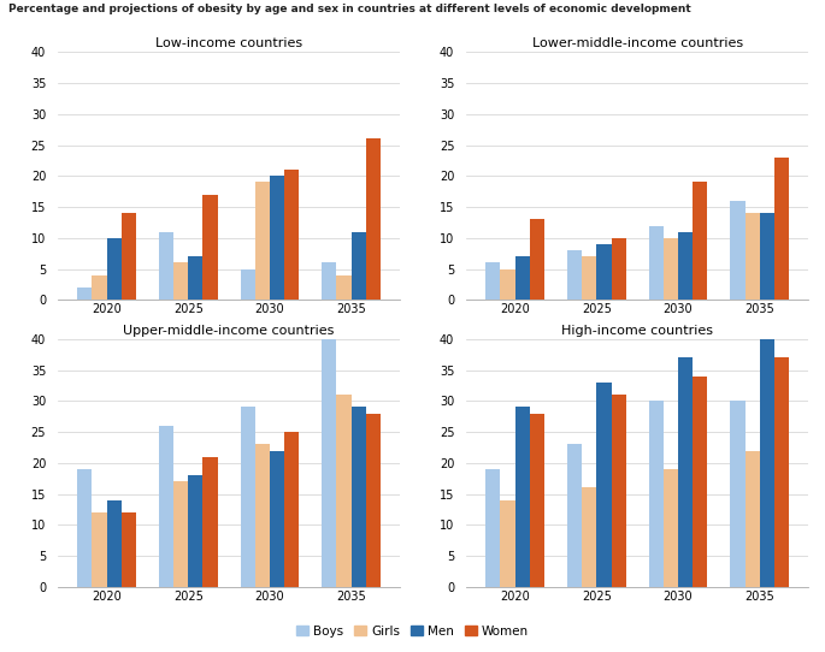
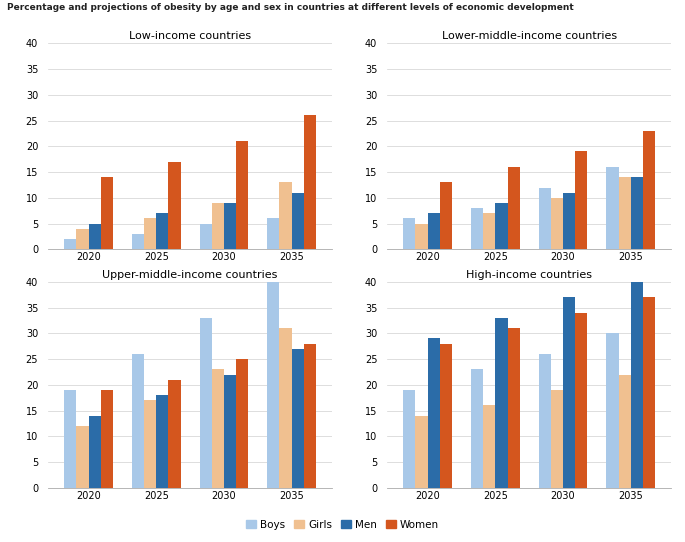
Low-income countries/Men/2020: 10 -> 5
Low-income countries/Boys/2025: 11 -> 3
Low-income countries/Girls/2030: 19 -> 9
Low-income countries/Men/2030: 20 -> 9
Low-income countries/Girls/2035: 4 -> 13
Lower-middle-income countries/Women/2025: 10 -> 16
Upper-middle-income countries/Women/2020: 12 -> 19
Upper-middle-income countries/Boys/2030: 29 -> 33
Upper-middle-income countries/Men/2035: 29 -> 27
High-income countries/Boys/2030: 30 -> 26
